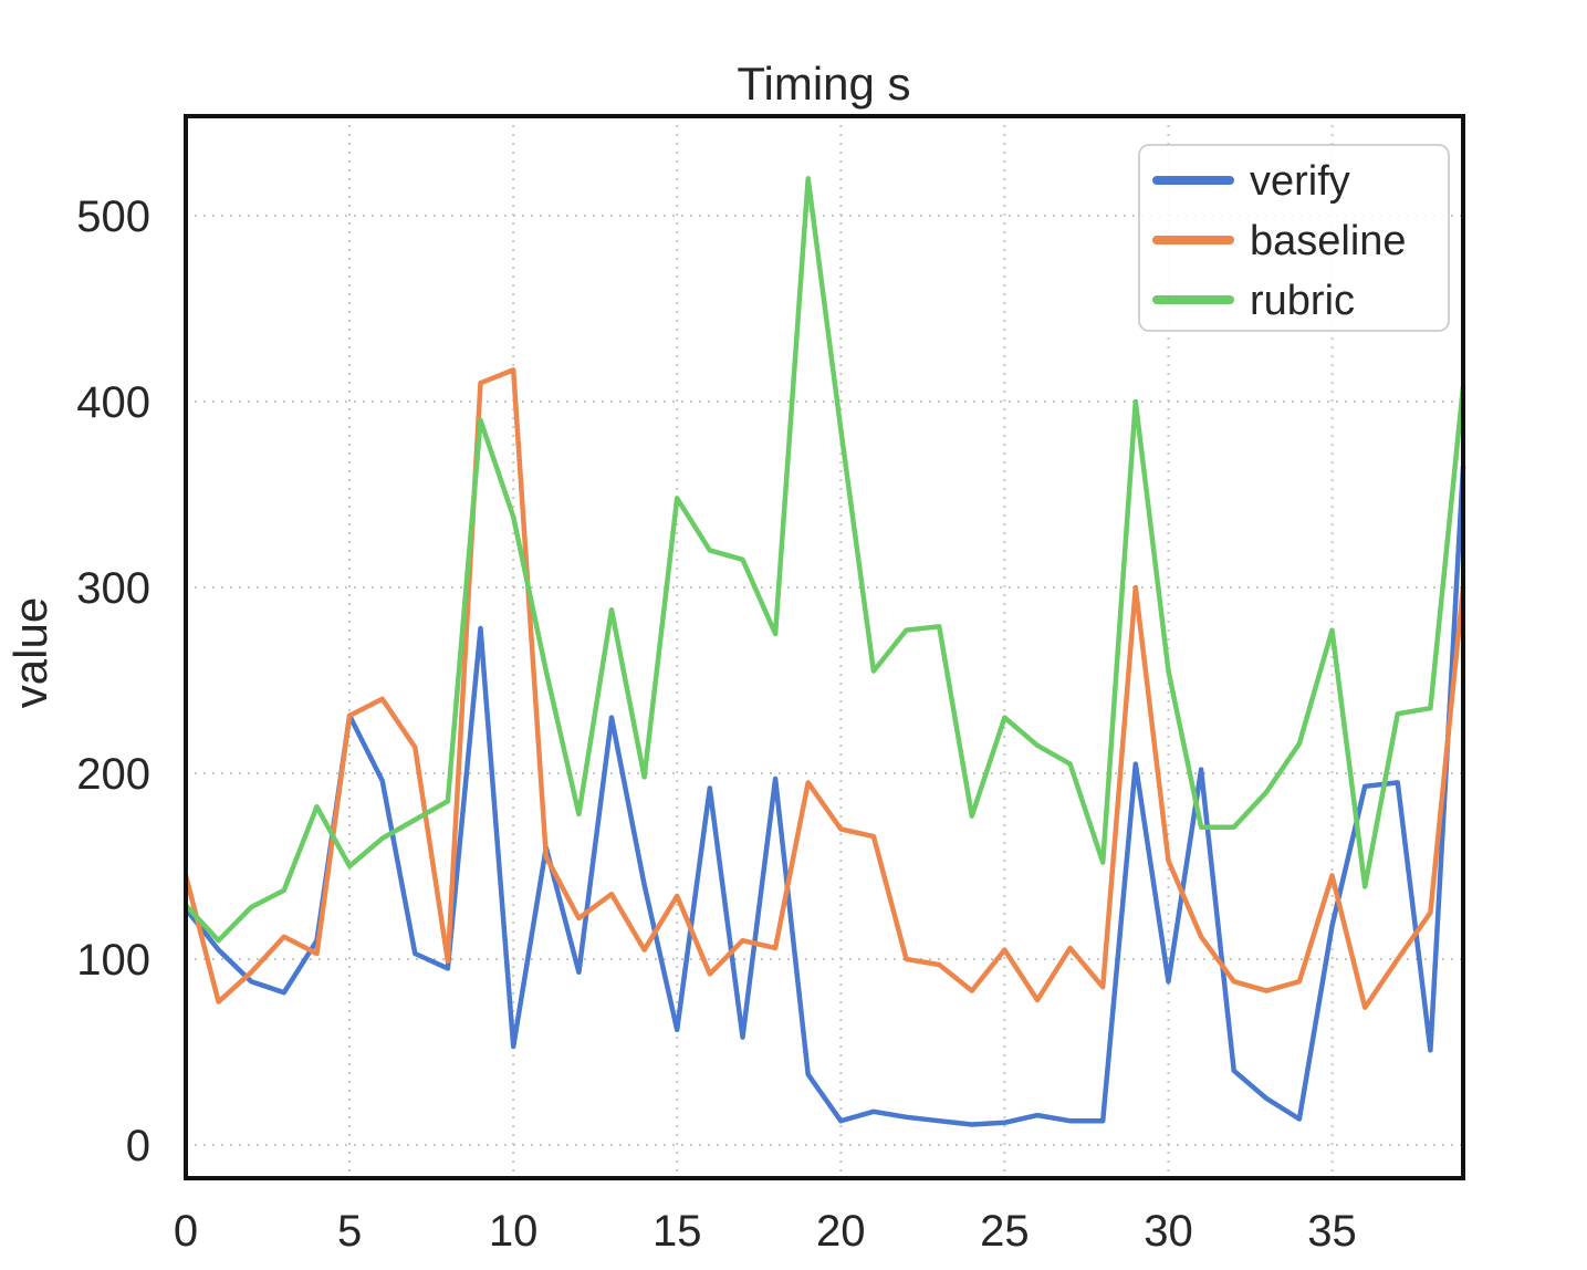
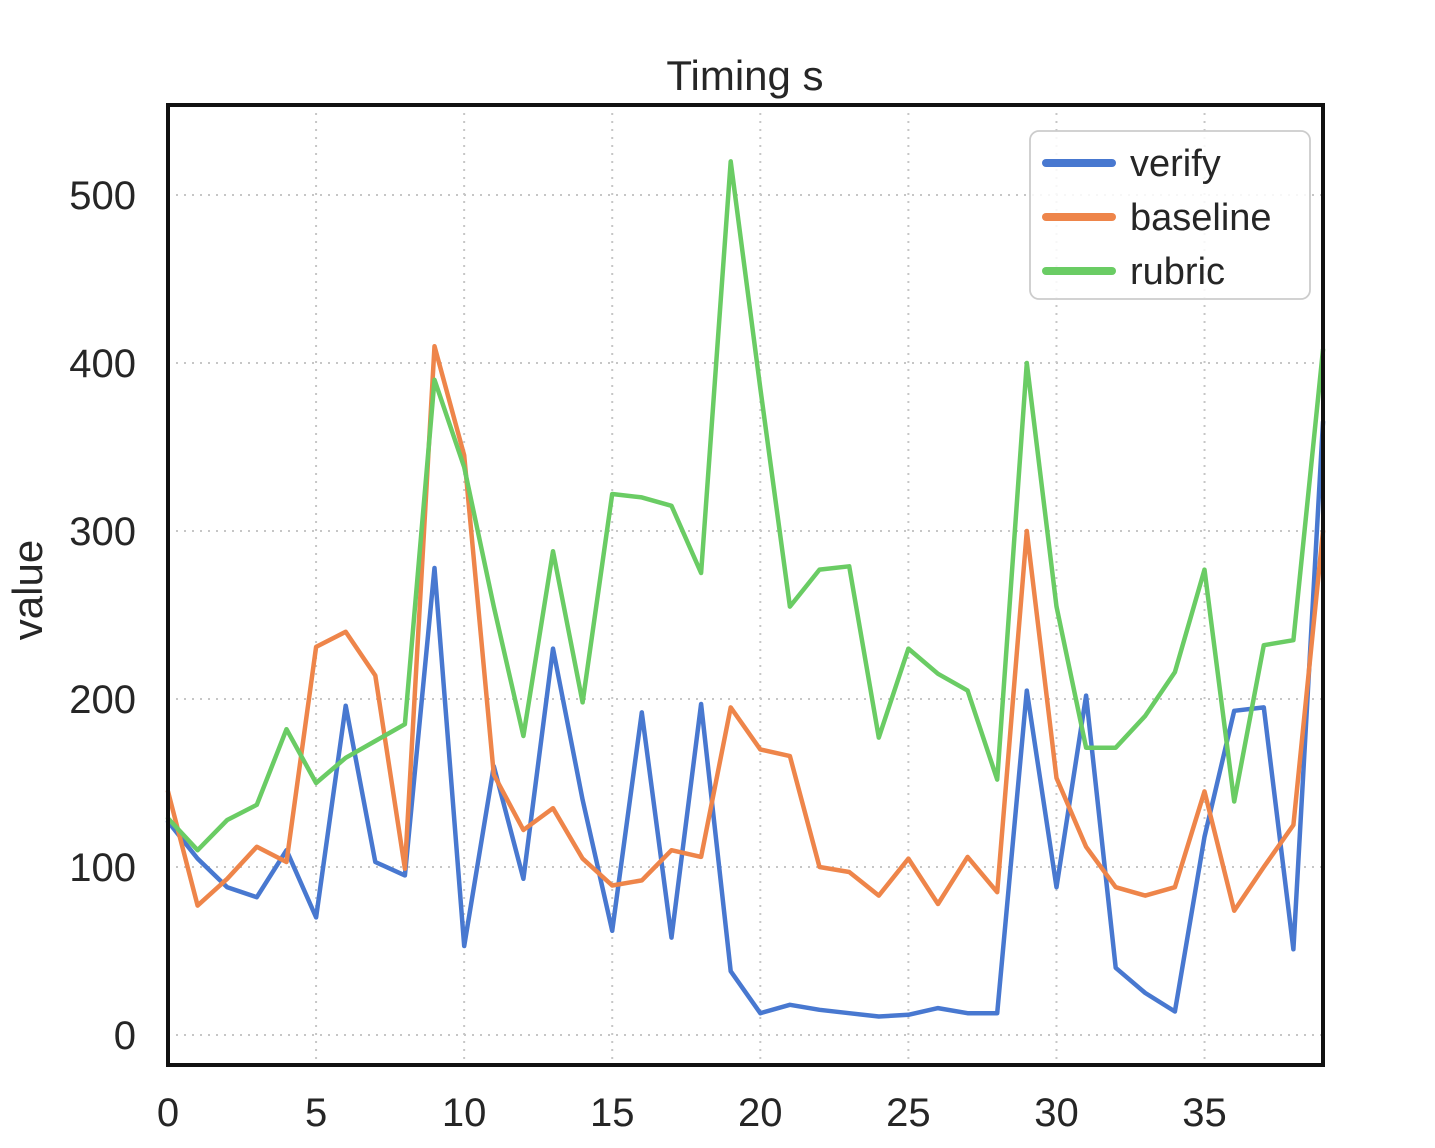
verify/5: 231 -> 70
baseline/10: 417 -> 345
baseline/15: 134 -> 89
rubric/15: 348 -> 322
